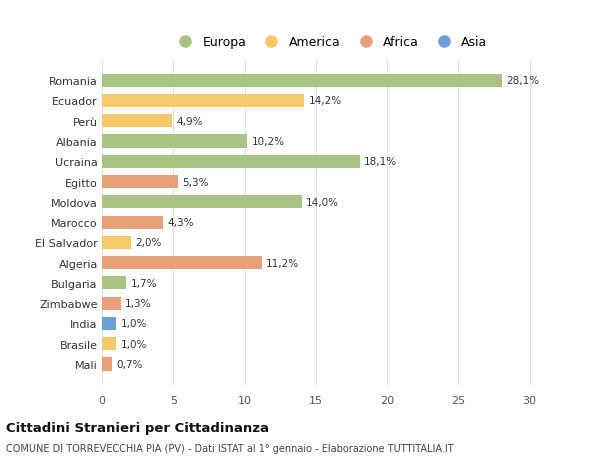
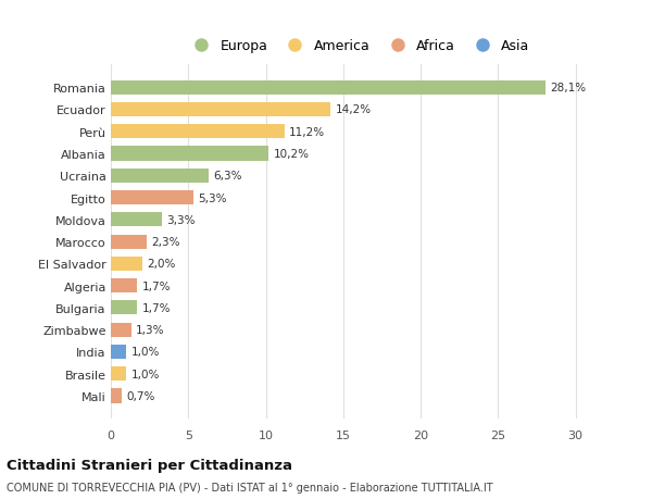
Perù: 4,9% -> 11,2%
Ucraina: 18,1% -> 6,3%
Moldova: 14,0% -> 3,3%
Marocco: 4,3% -> 2,3%
Algeria: 11,2% -> 1,7%
